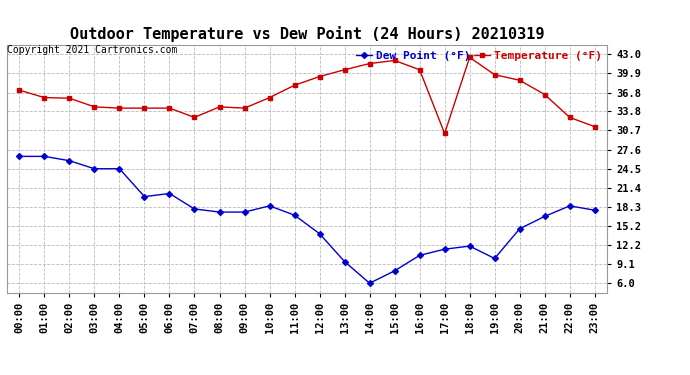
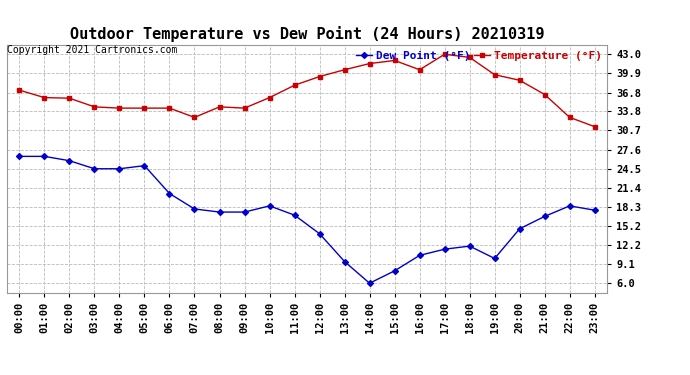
Dew Point (°F)/05:00: 20.0 -> 25.0
Temperature (°F)/17:00: 30.2 -> 43.0
